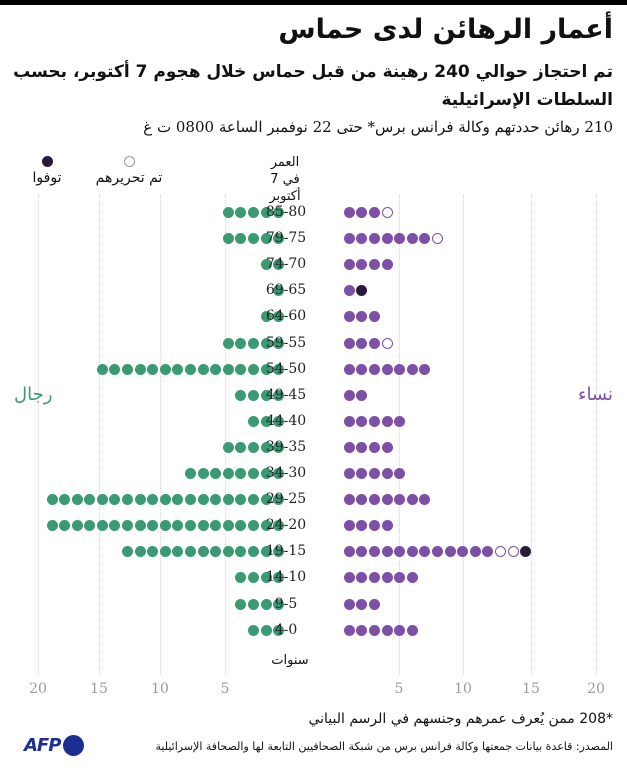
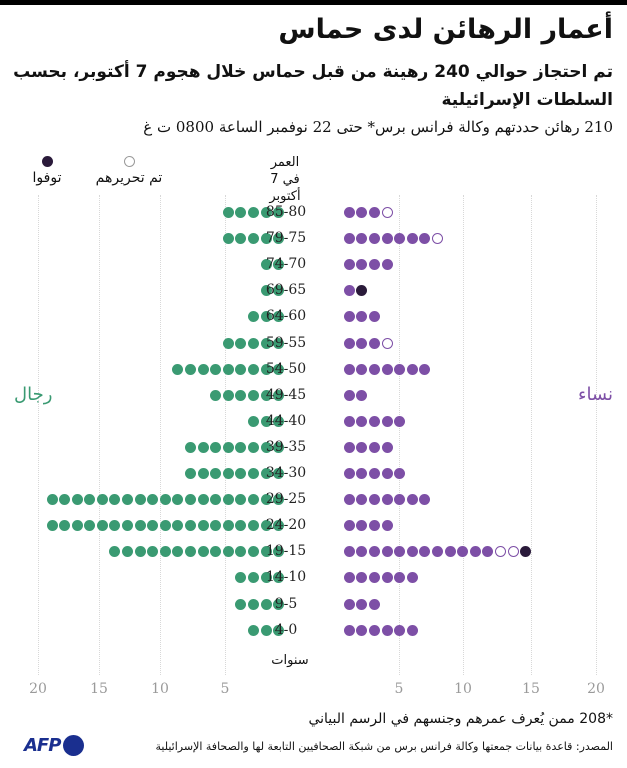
رجال/69-65: 1 -> 2
رجال/64-60: 2 -> 3
رجال/54-50: 15 -> 9
رجال/49-45: 4 -> 6
رجال/39-35: 5 -> 8
رجال/19-15: 13 -> 14
